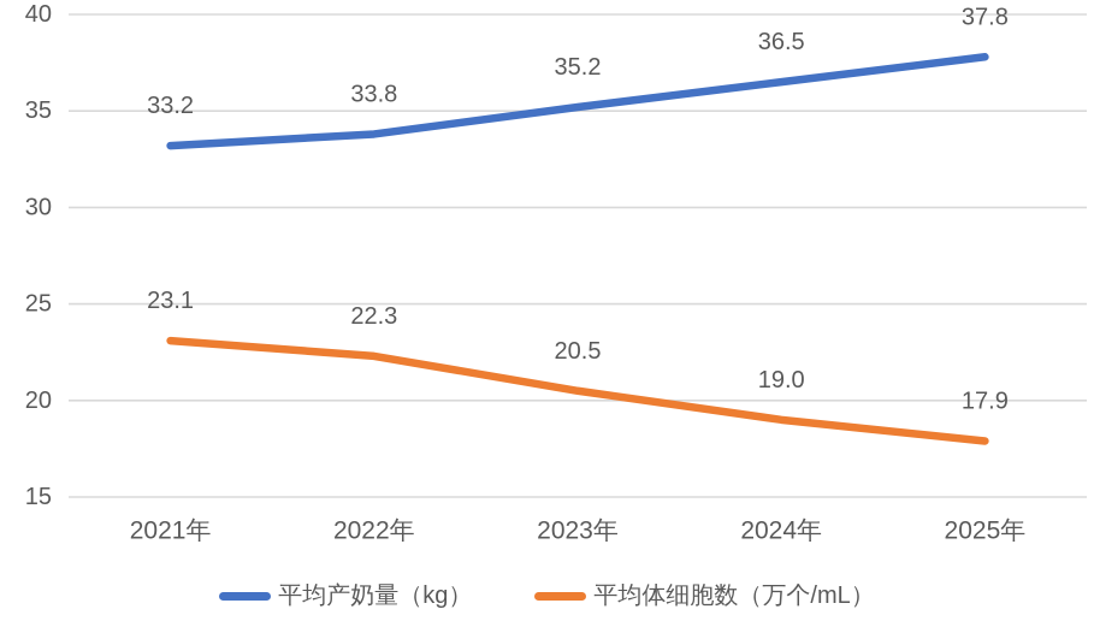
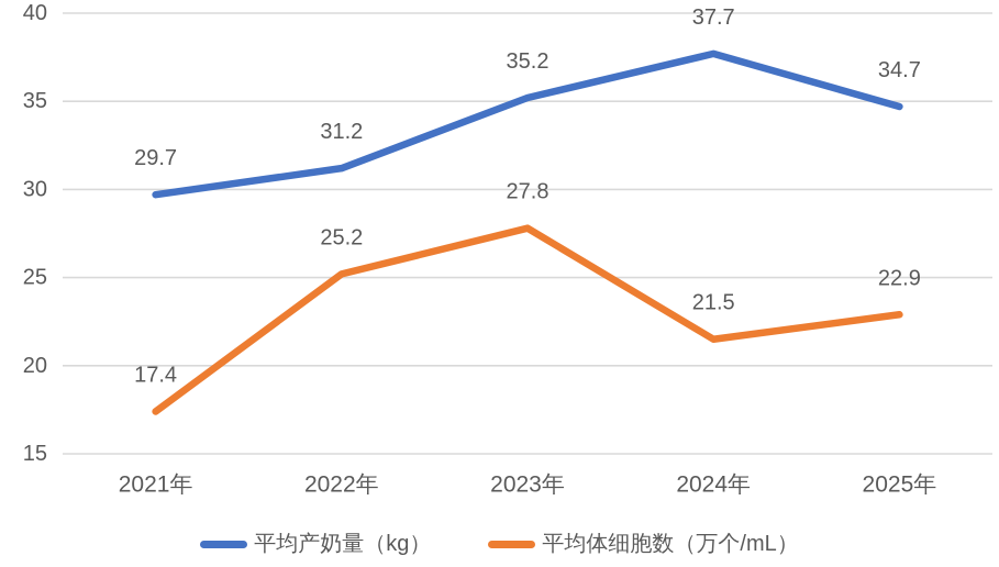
平均产奶量（kg）/2021年: 33.2 -> 29.7
平均体细胞数（万个/mL）/2021年: 23.1 -> 17.4
平均产奶量（kg）/2022年: 33.8 -> 31.2
平均体细胞数（万个/mL）/2022年: 22.3 -> 25.2
平均体细胞数（万个/mL）/2023年: 20.5 -> 27.8
平均产奶量（kg）/2024年: 36.5 -> 37.7
平均体细胞数（万个/mL）/2024年: 19.0 -> 21.5
平均产奶量（kg）/2025年: 37.8 -> 34.7
平均体细胞数（万个/mL）/2025年: 17.9 -> 22.9
